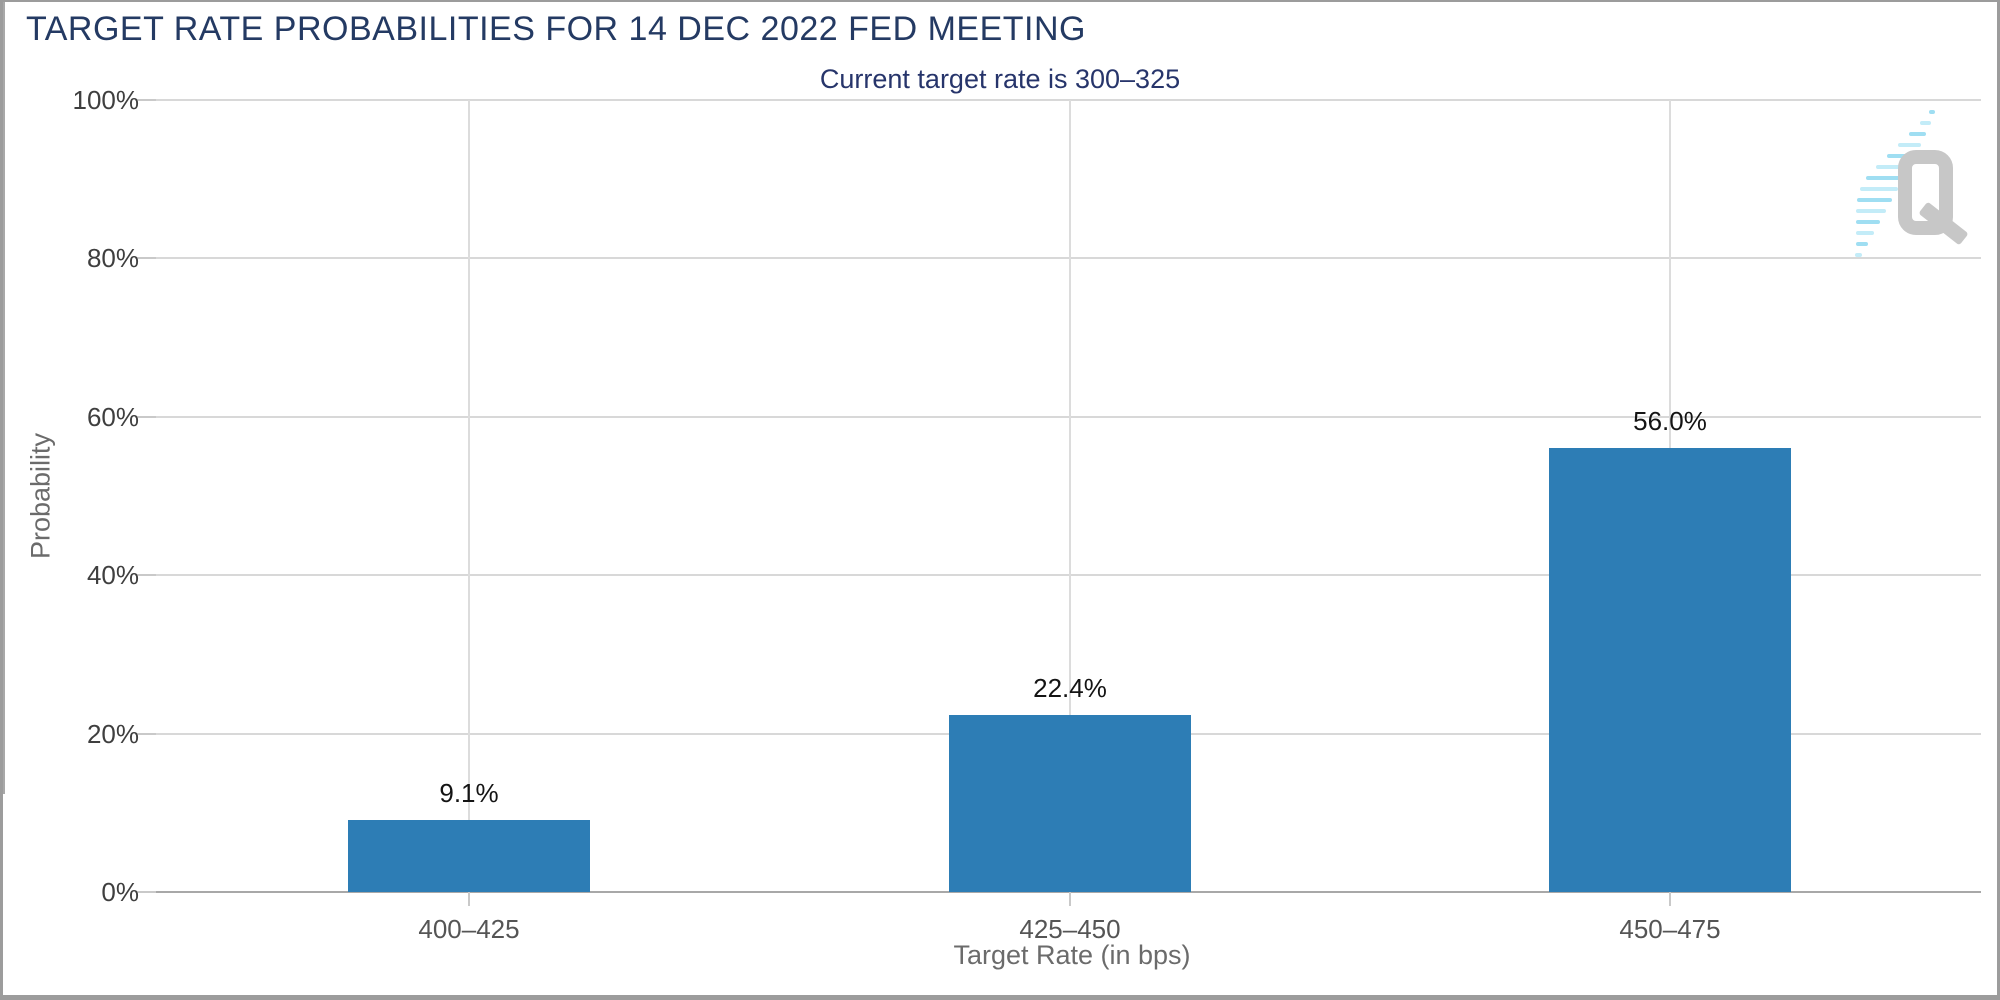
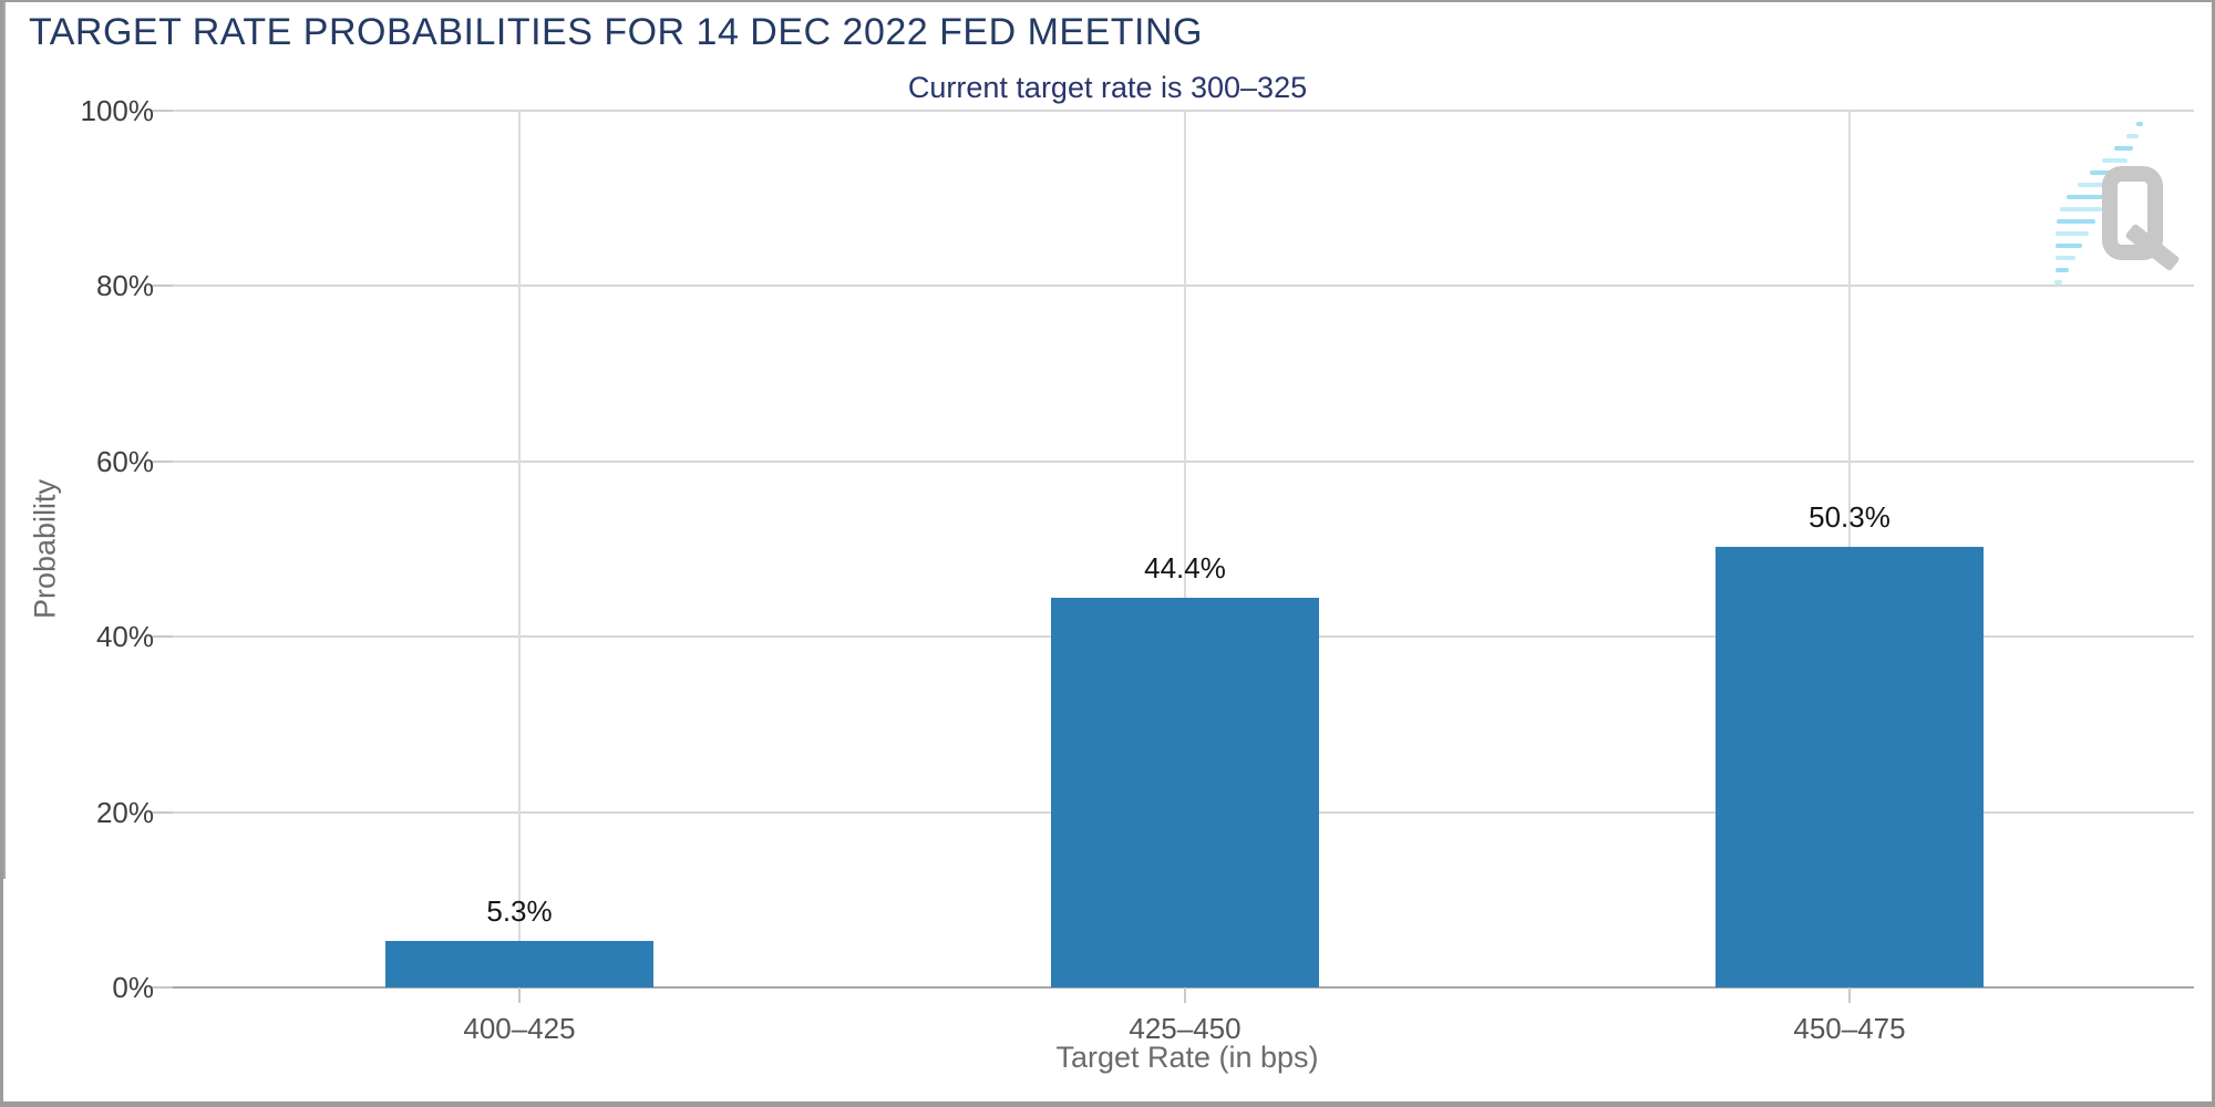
400–425: 9.1% -> 5.3%
425–450: 22.4% -> 44.4%
450–475: 56.0% -> 50.3%
